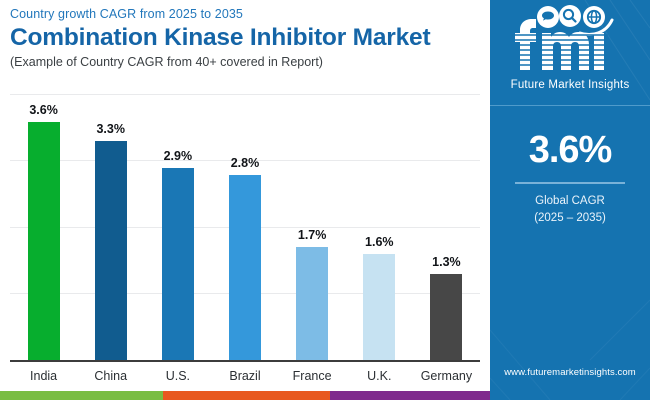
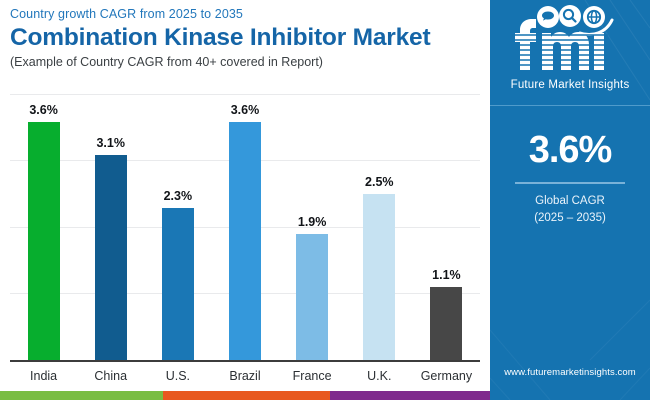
China: 3.3% -> 3.1%
U.S.: 2.9% -> 2.3%
Brazil: 2.8% -> 3.6%
France: 1.7% -> 1.9%
U.K.: 1.6% -> 2.5%
Germany: 1.3% -> 1.1%
